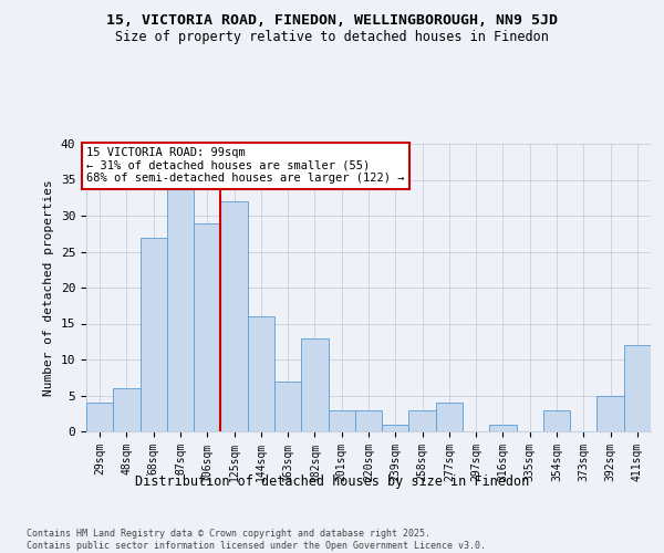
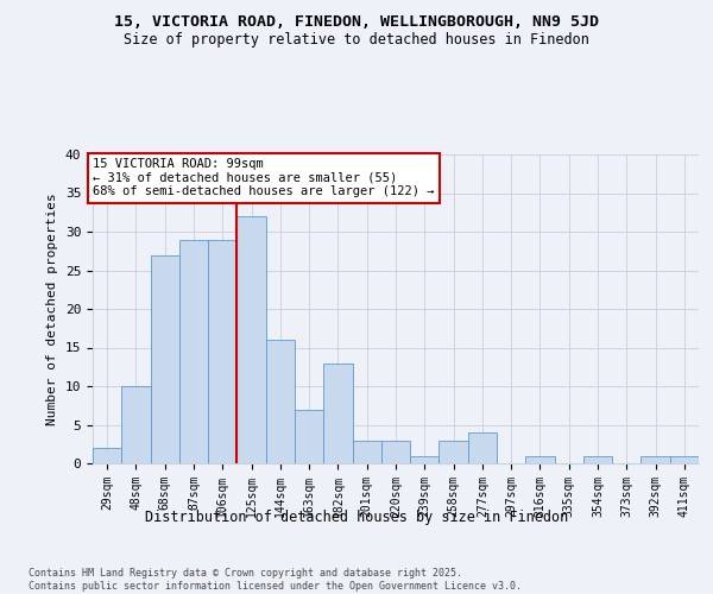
29sqm: 4 -> 2
48sqm: 6 -> 10
87sqm: 34 -> 29
354sqm: 3 -> 1
392sqm: 5 -> 1
411sqm: 12 -> 1
